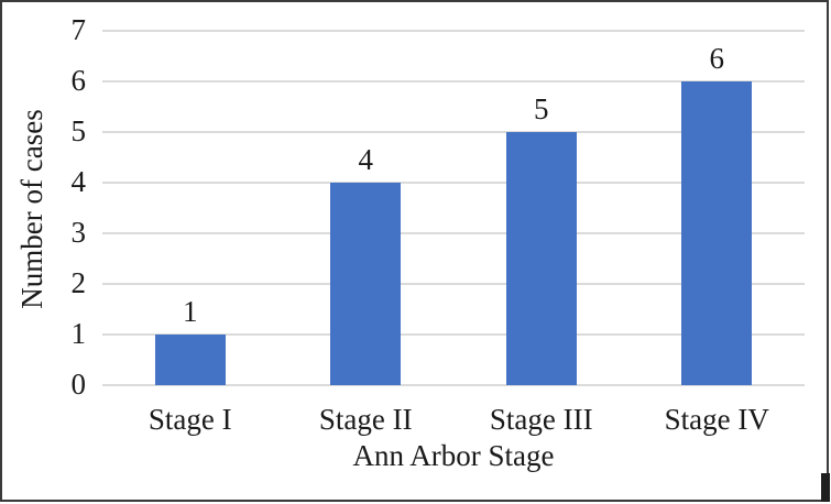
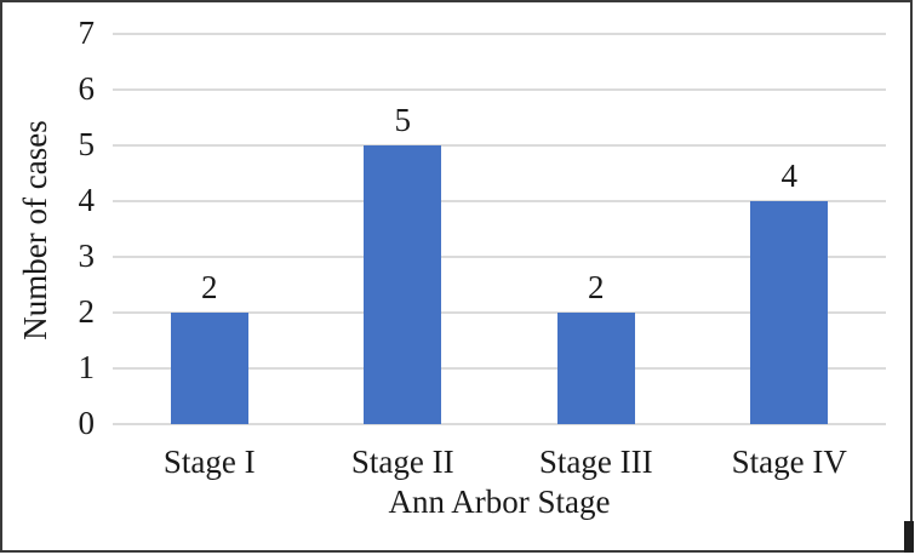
Stage I: 1 -> 2
Stage II: 4 -> 5
Stage III: 5 -> 2
Stage IV: 6 -> 4
